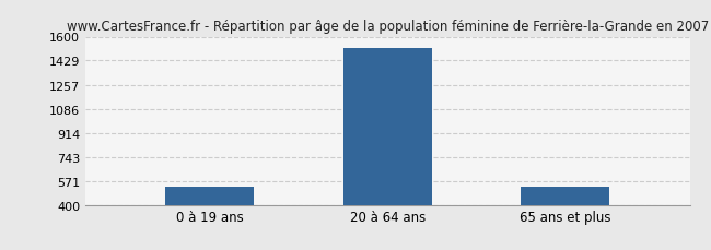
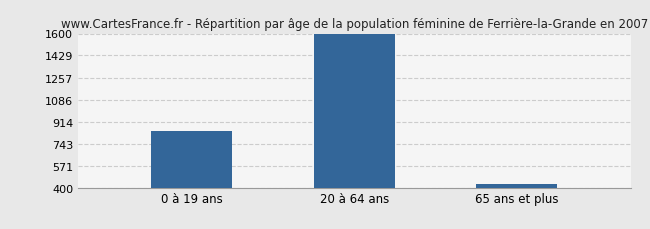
0 à 19 ans: 530 -> 840
20 à 64 ans: 1520 -> 1600
65 ans et plus: 530 -> 430
